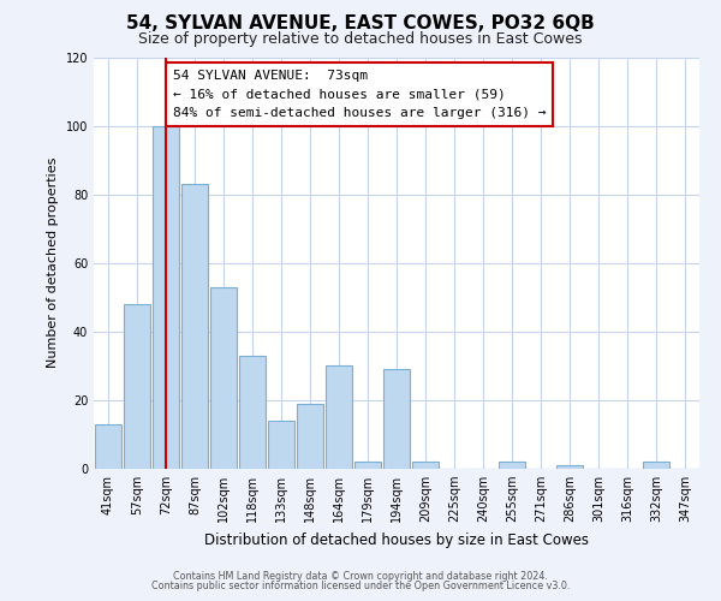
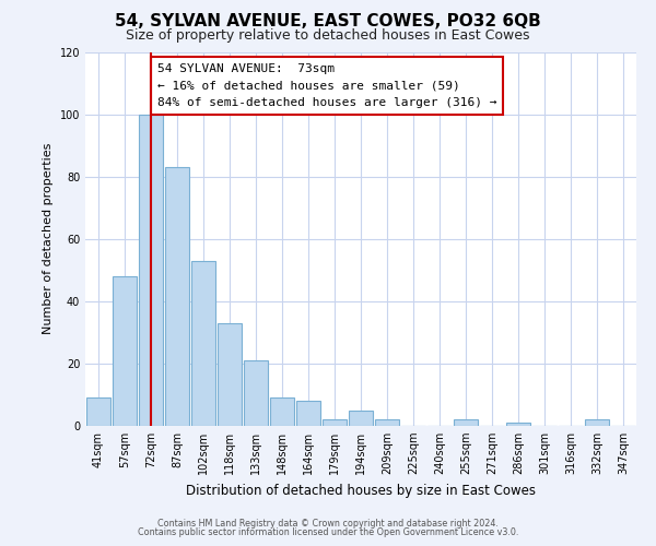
41sqm: 13 -> 9
133sqm: 14 -> 21
148sqm: 19 -> 9
164sqm: 30 -> 8
194sqm: 29 -> 5
